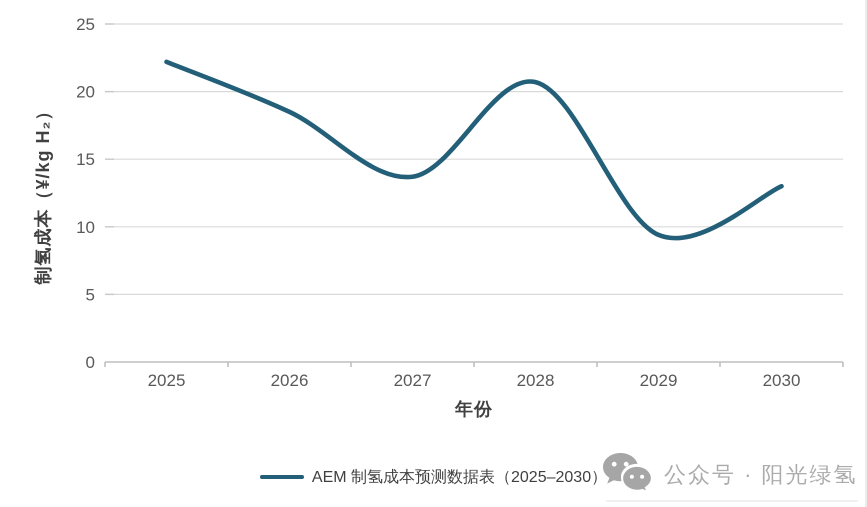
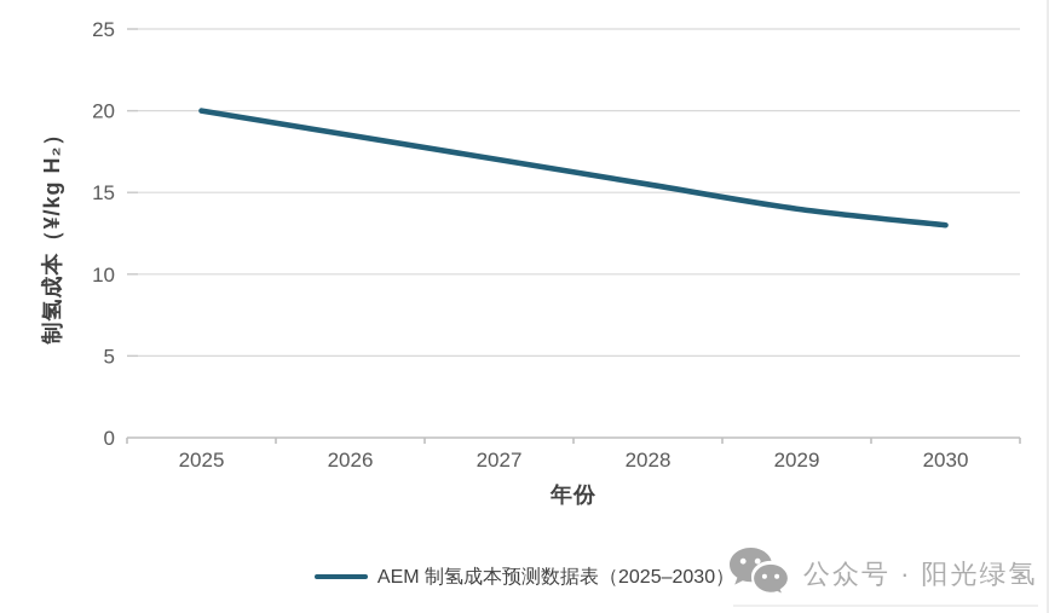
2025: 22.2 -> 20.0
2027: 13.7 -> 17.0
2028: 20.7 -> 15.5
2029: 9.4 -> 14.0
